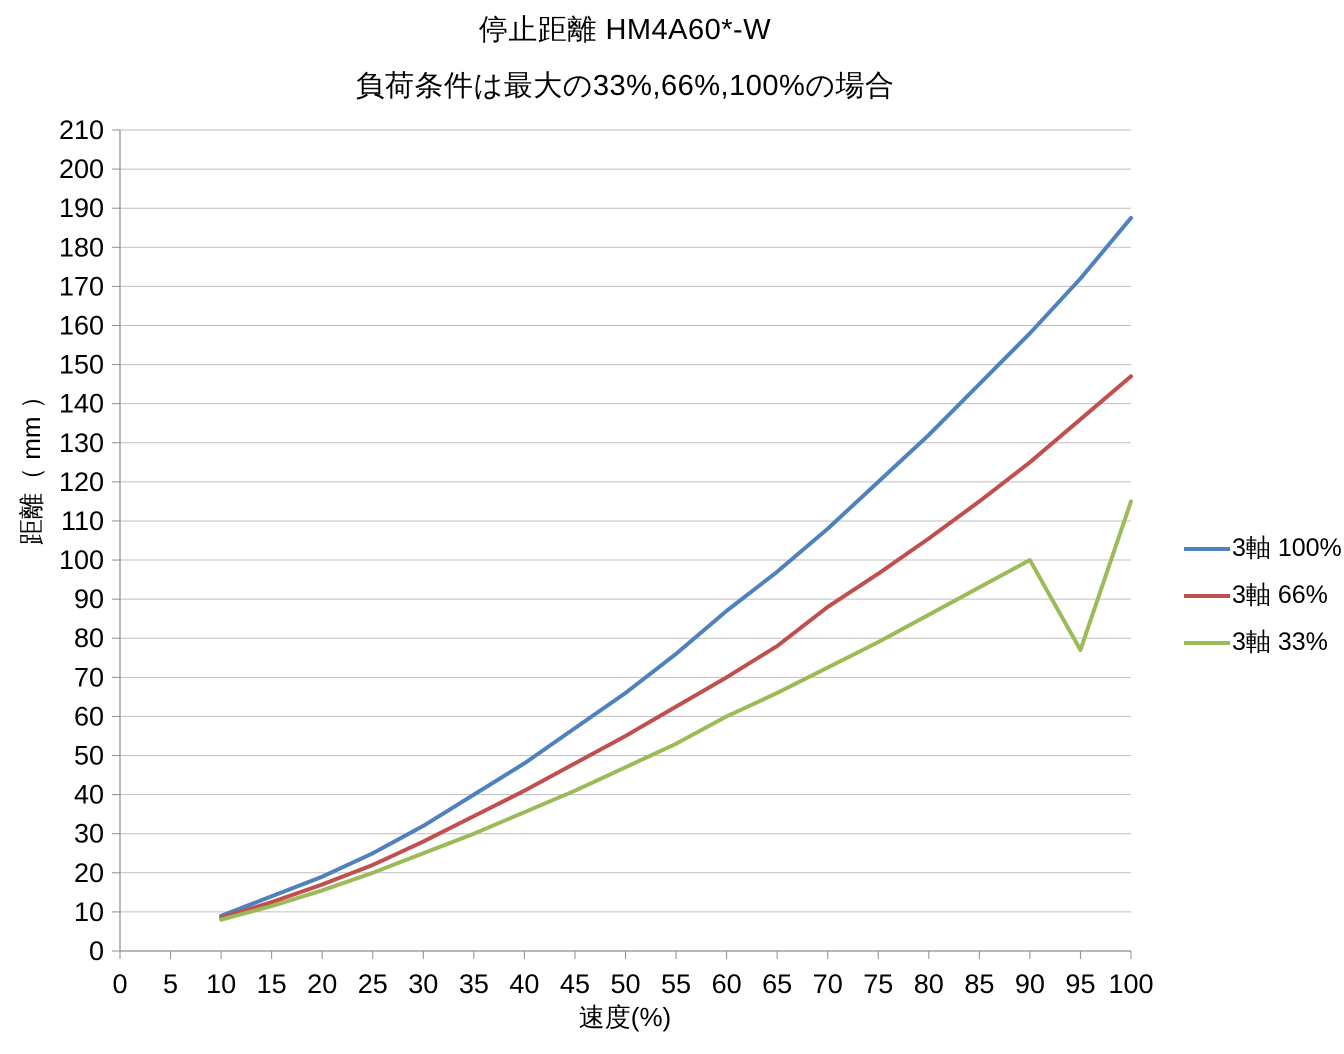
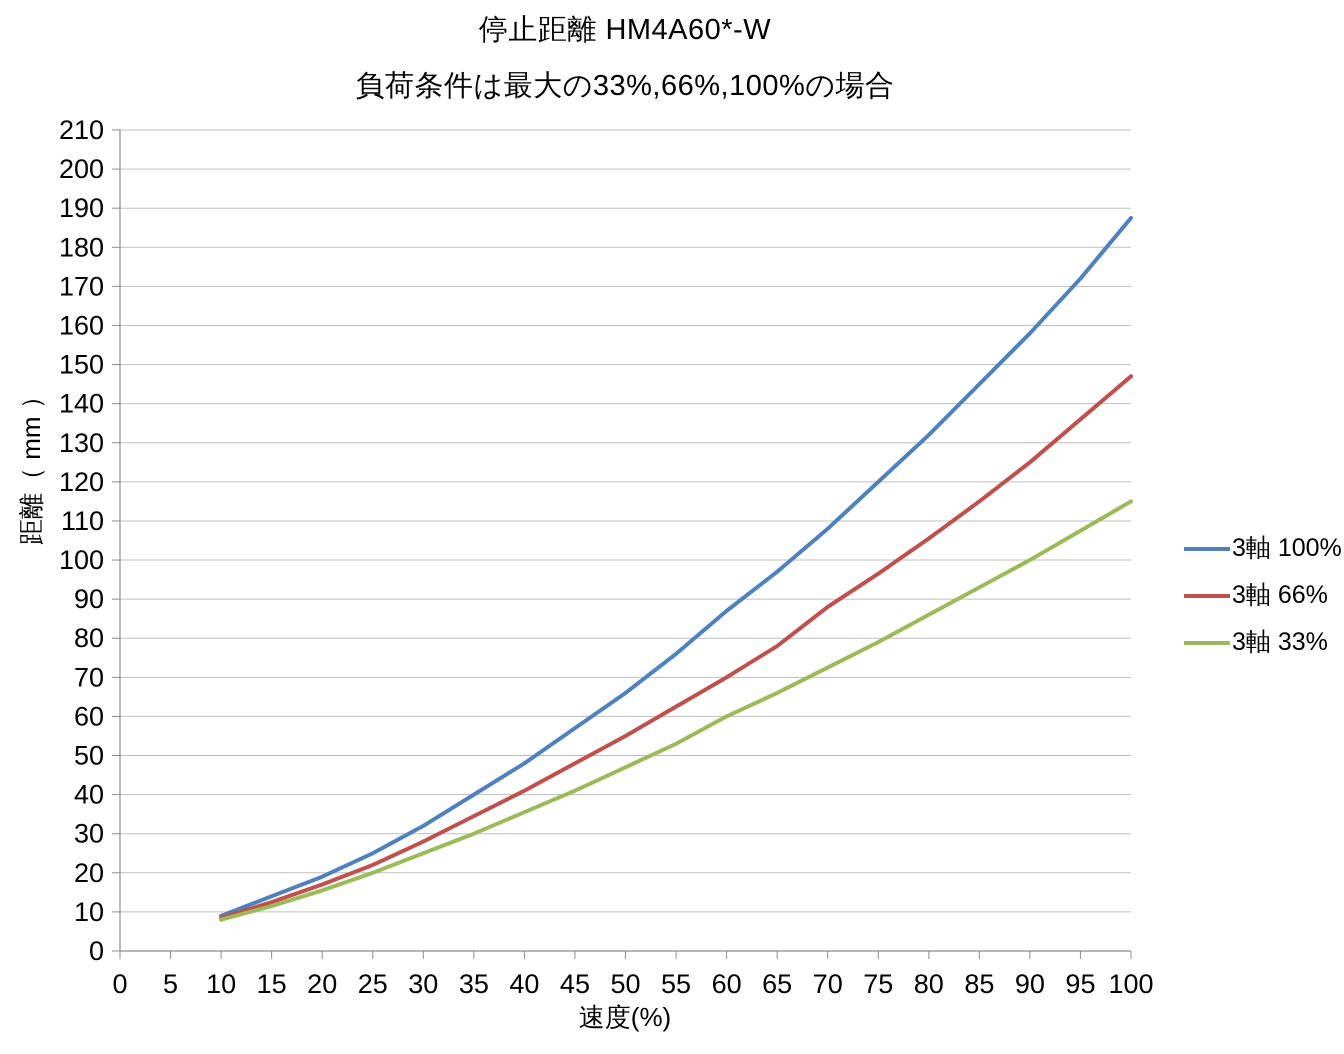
3軸 33%/95: 77 -> 108
